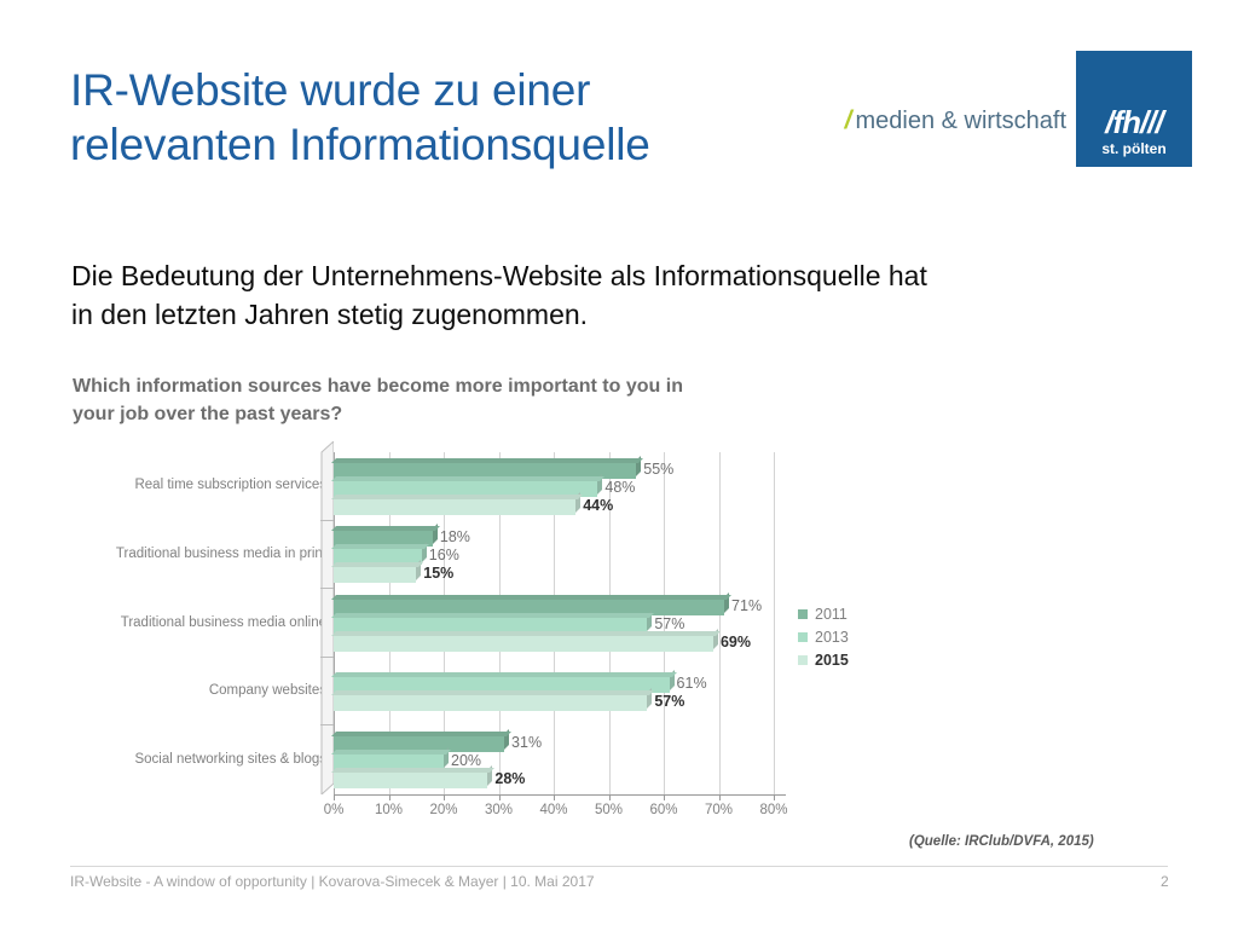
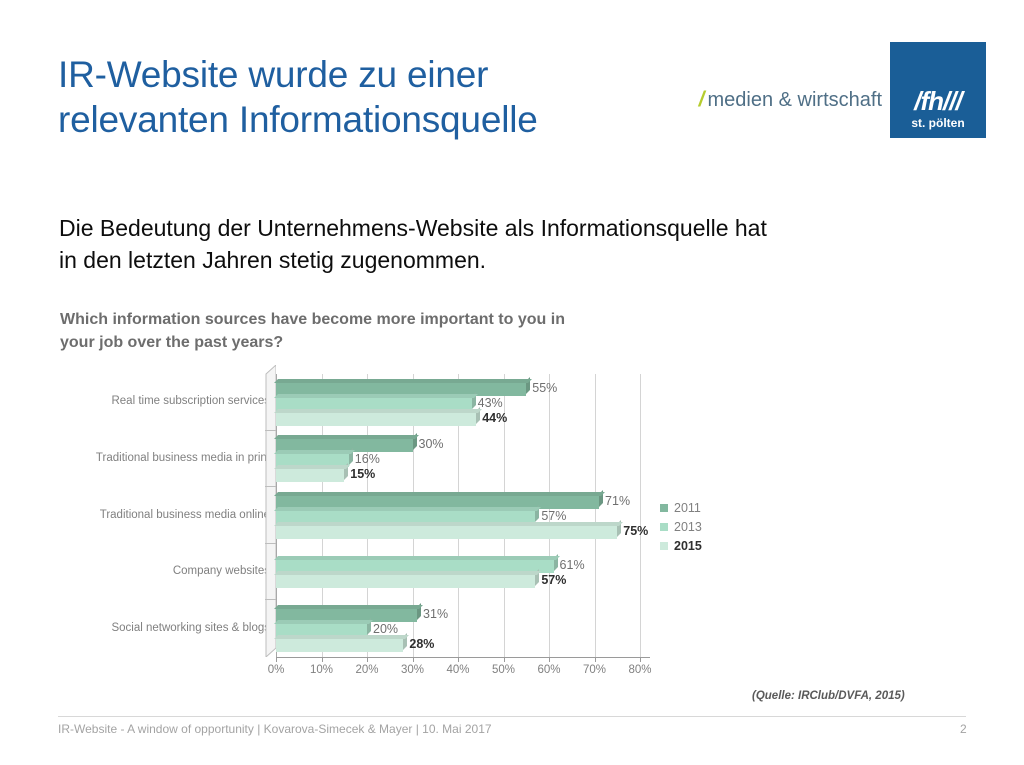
2013/Real time subscription services: 48% -> 43%
2011/Traditional business media in print: 18% -> 30%
2015/Traditional business media online: 69% -> 75%
